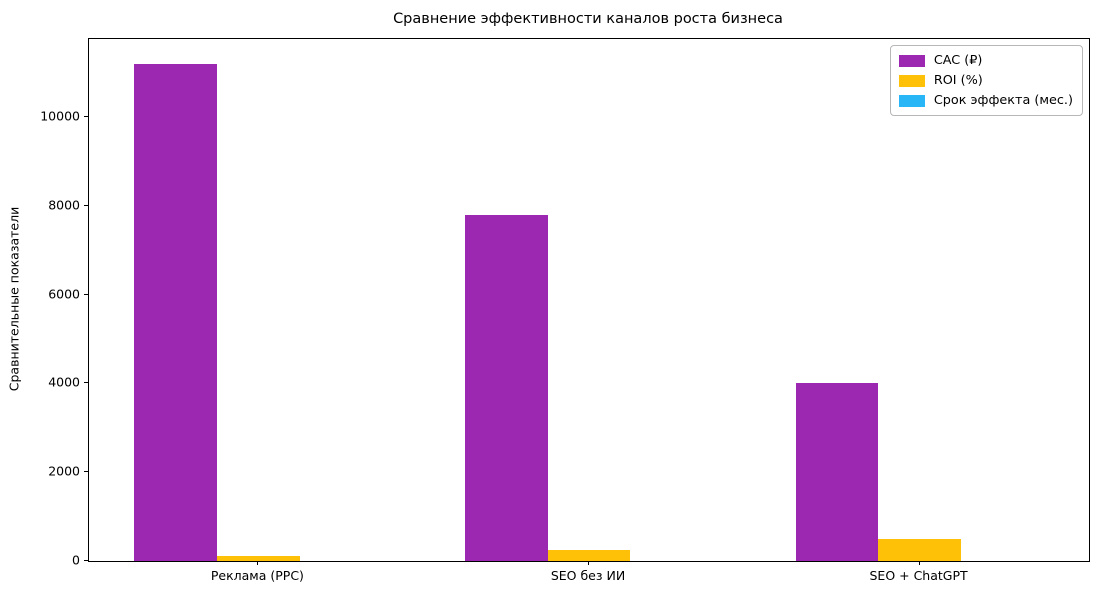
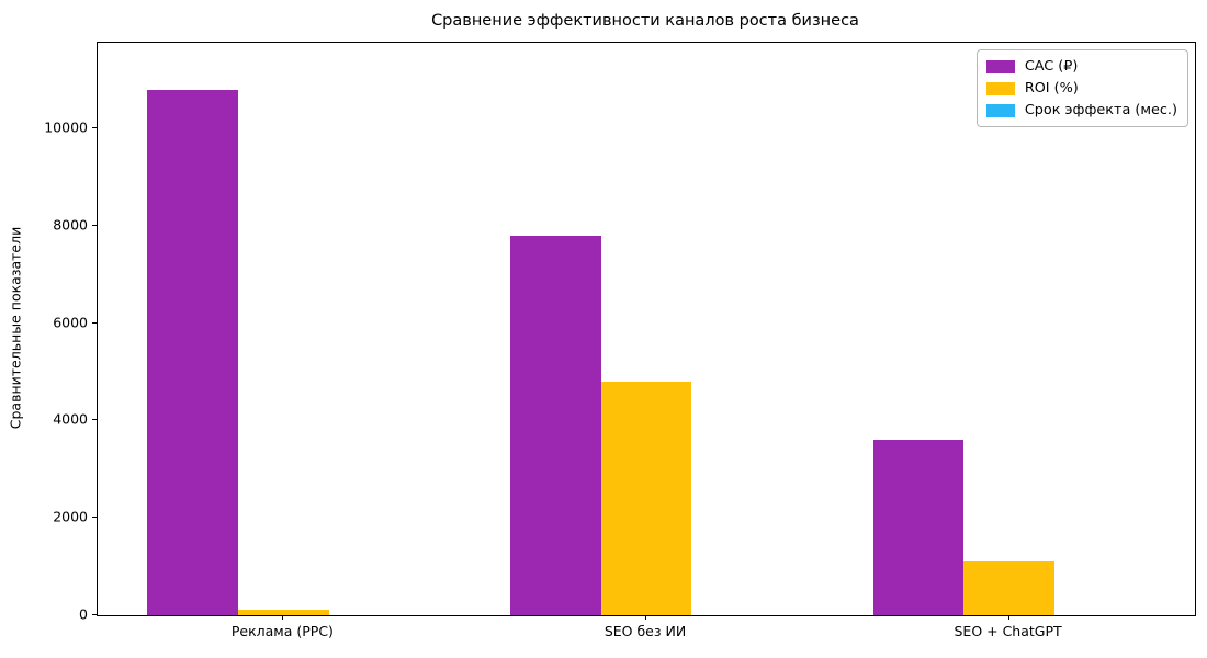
CAC (₽)/Реклама (PPC): 11200 -> 10800
ROI (%)/SEO без ИИ: 200 -> 4800
CAC (₽)/SEO + ChatGPT: 4000 -> 3600
ROI (%)/SEO + ChatGPT: 500 -> 1100
